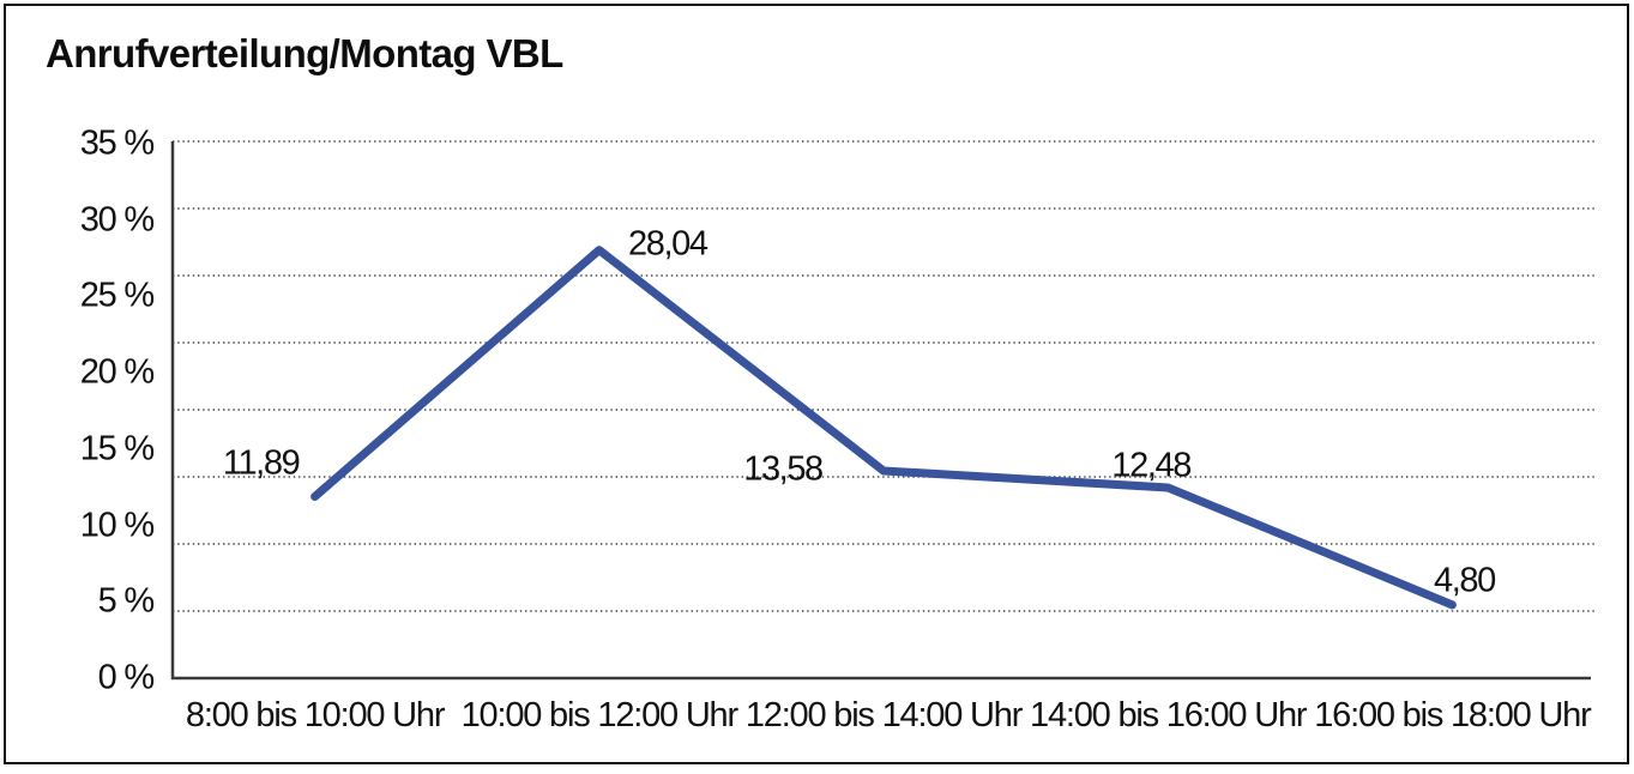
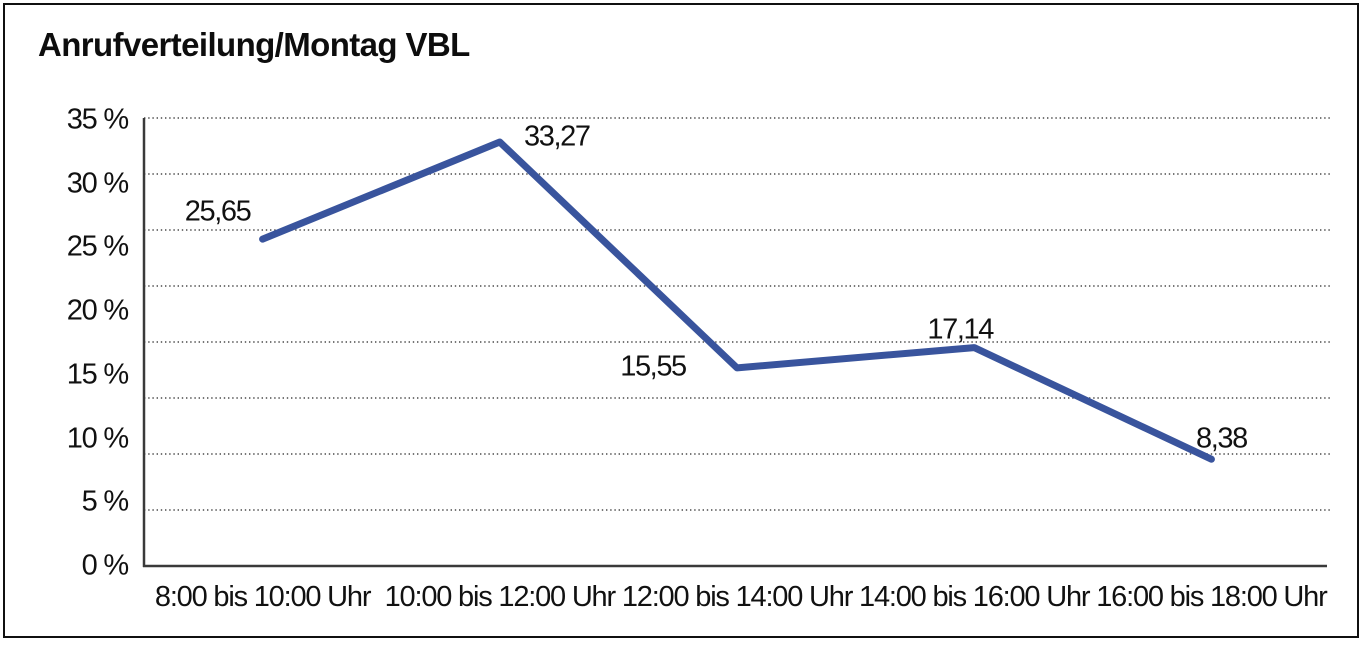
8:00 bis 10:00 Uhr: 11,89 -> 25,65
10:00 bis 12:00 Uhr: 28,04 -> 33,27
12:00 bis 14:00 Uhr: 13,58 -> 15,55
14:00 bis 16:00 Uhr: 12,48 -> 17,14
16:00 bis 18:00 Uhr: 4,80 -> 8,38
